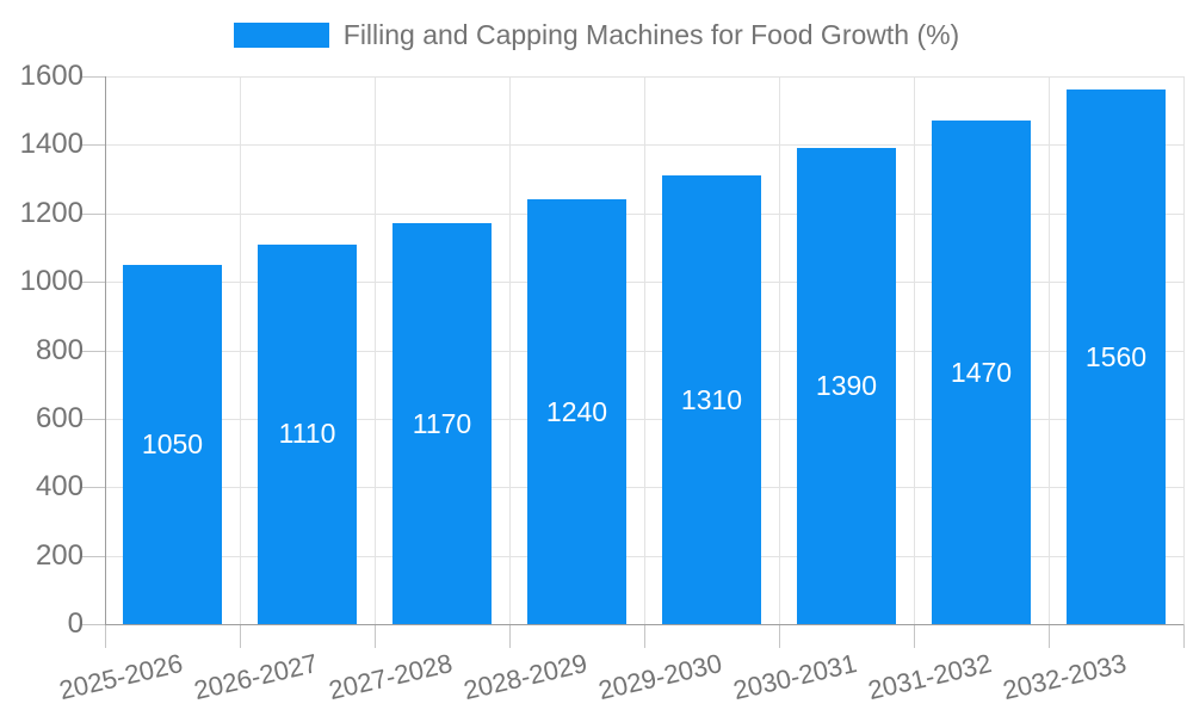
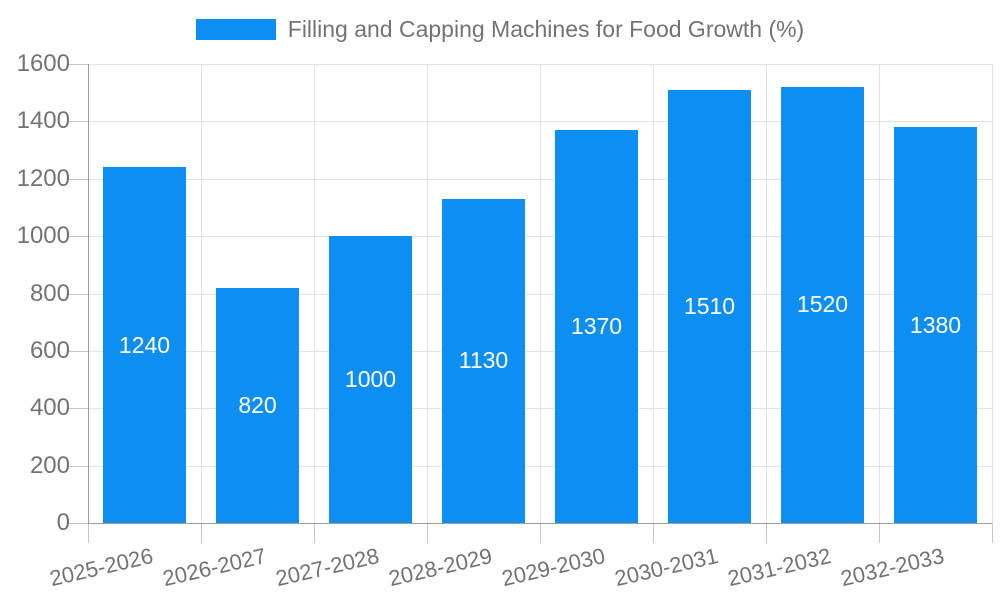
2025-2026: 1050 -> 1240
2026-2027: 1110 -> 820
2027-2028: 1170 -> 1000
2028-2029: 1240 -> 1130
2029-2030: 1310 -> 1370
2030-2031: 1390 -> 1510
2031-2032: 1470 -> 1520
2032-2033: 1560 -> 1380
